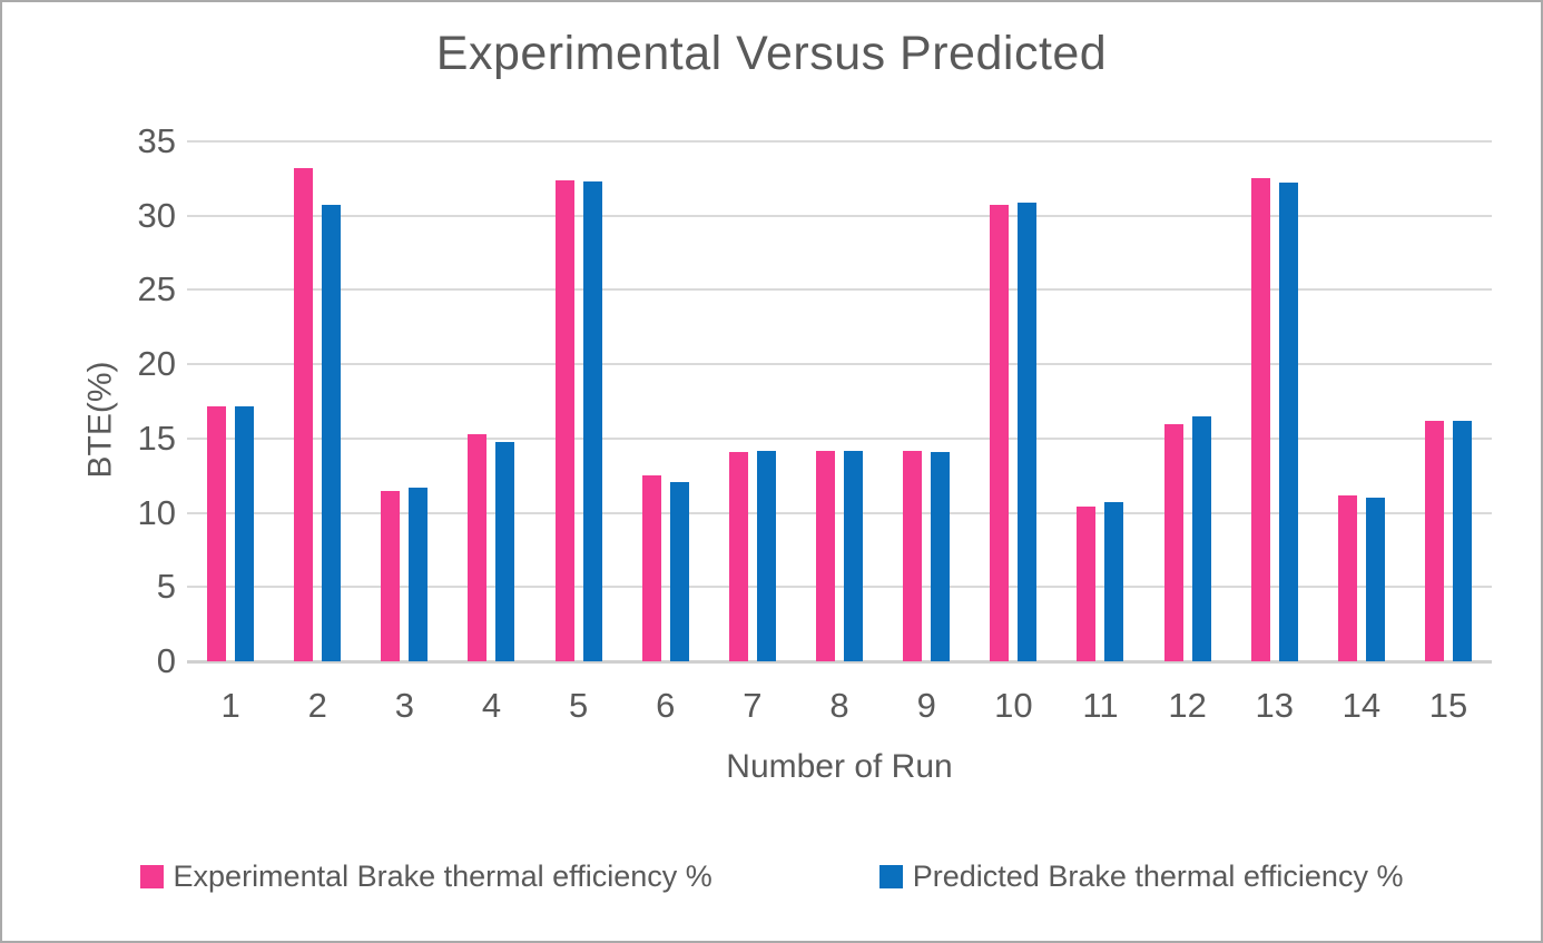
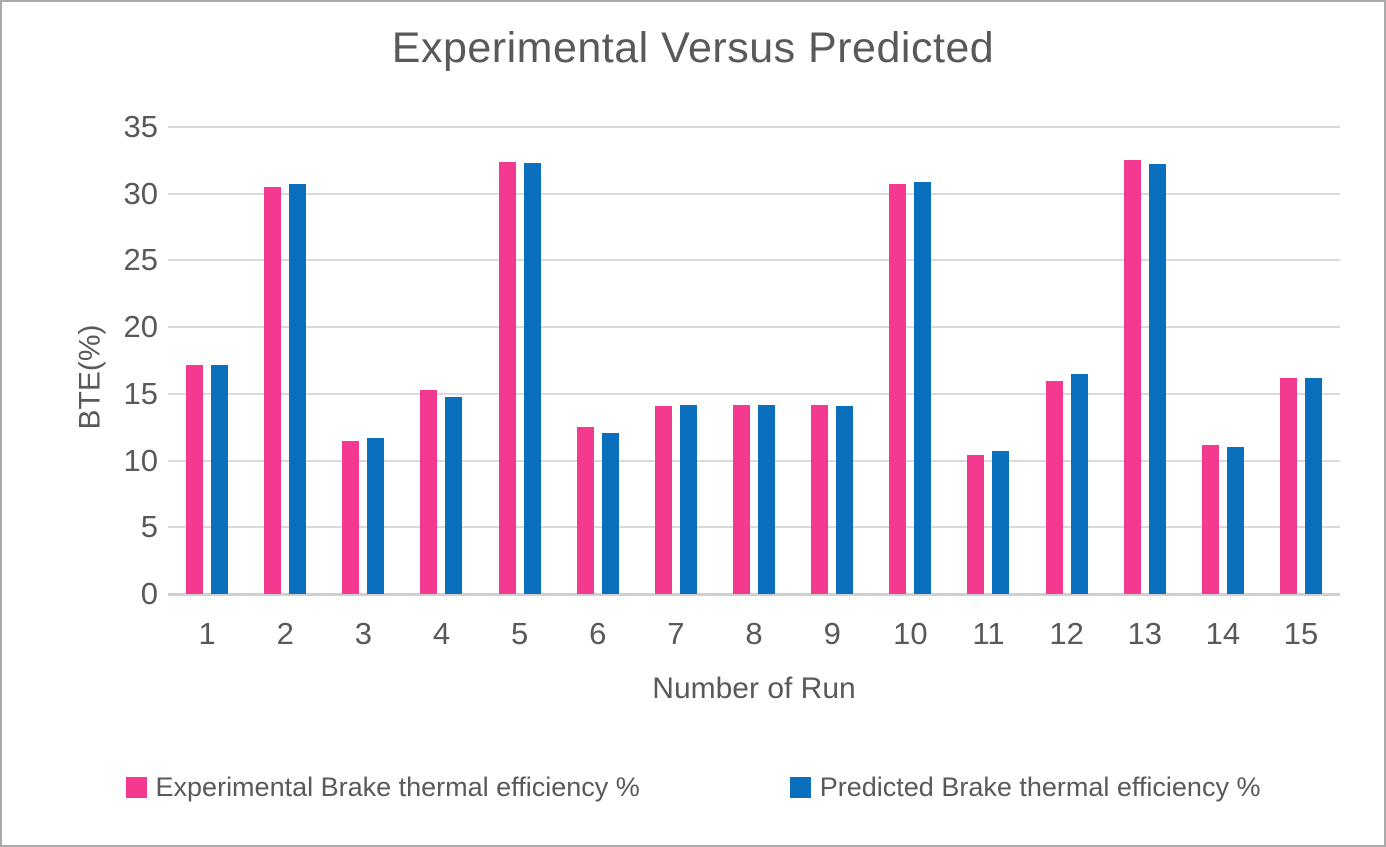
Experimental Brake thermal efficiency %/2: 33.2 -> 30.5
